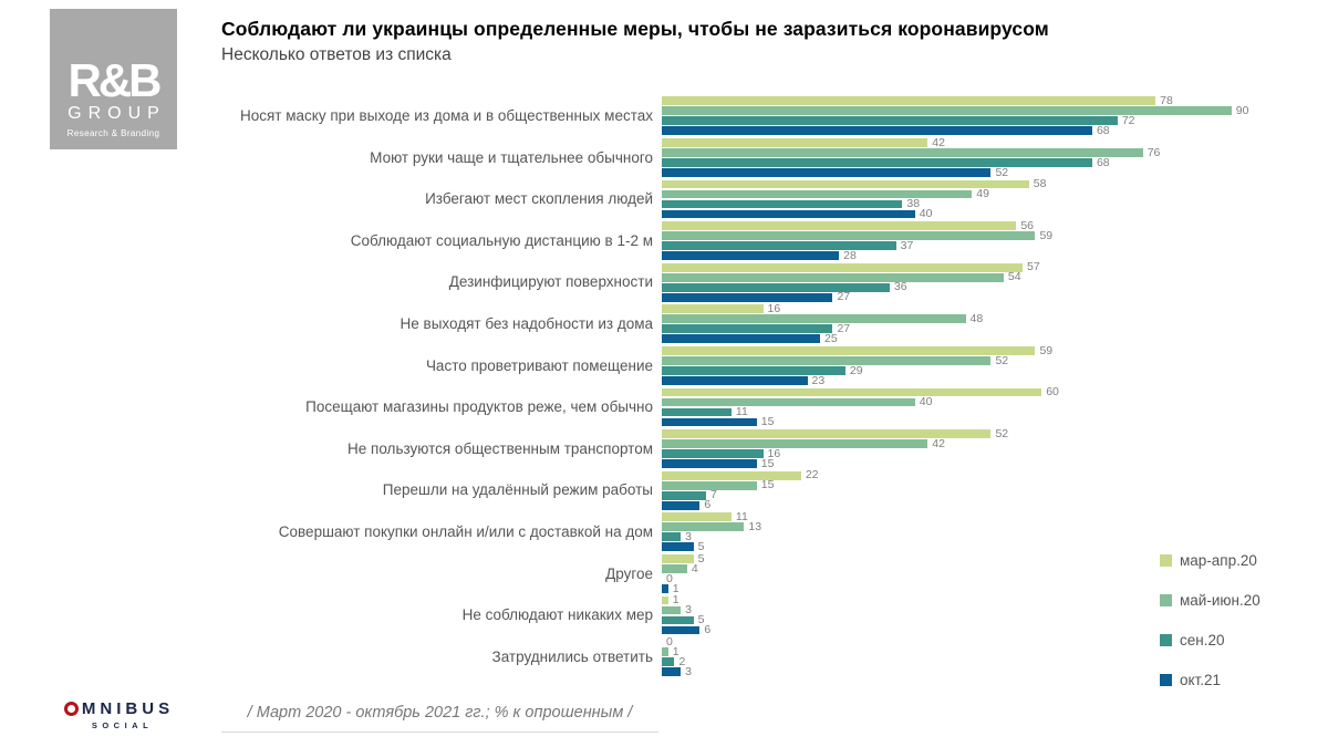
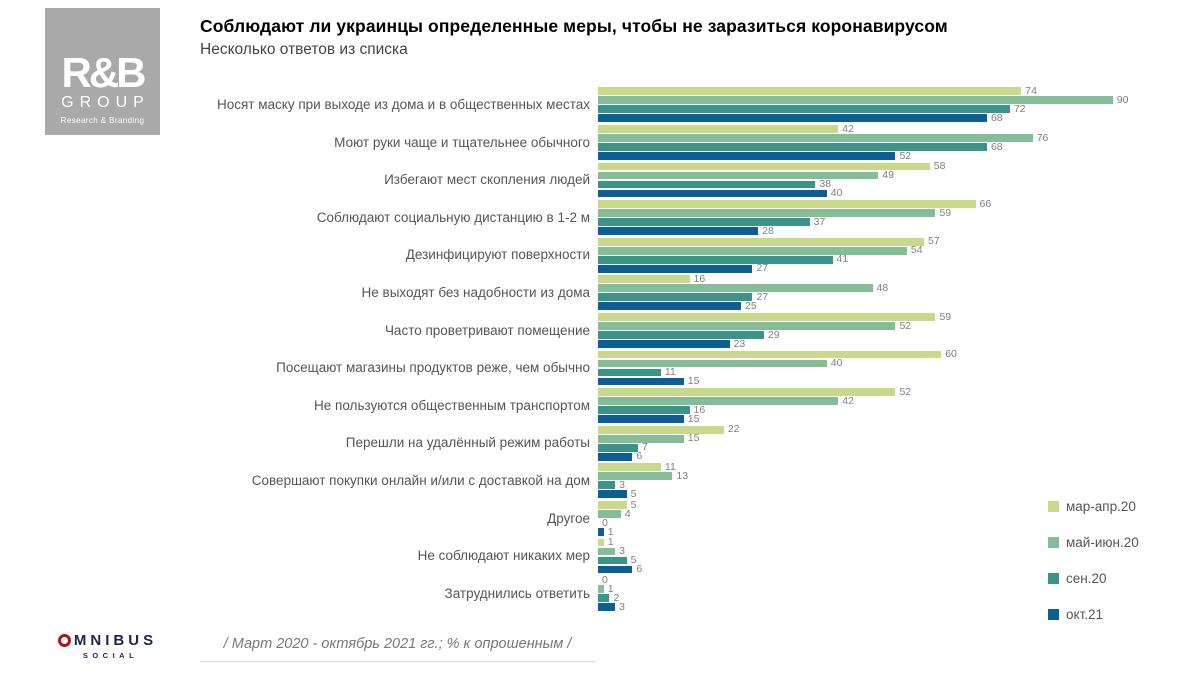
мар-апр.20/Носят маску при выходе из дома и в общественных местах: 78 -> 74
мар-апр.20/Соблюдают социальную дистанцию в 1-2 м: 56 -> 66
сен.20/Дезинфицируют поверхности: 36 -> 41
